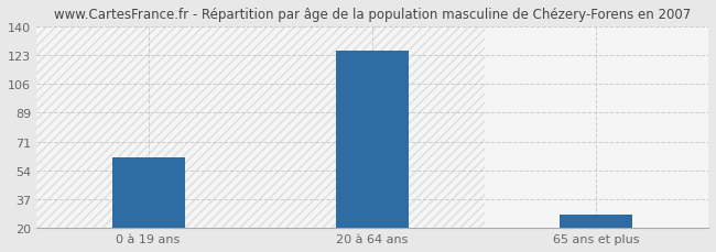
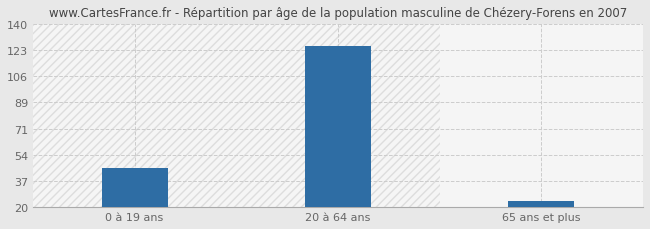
0 à 19 ans: 62 -> 46
65 ans et plus: 28 -> 24
